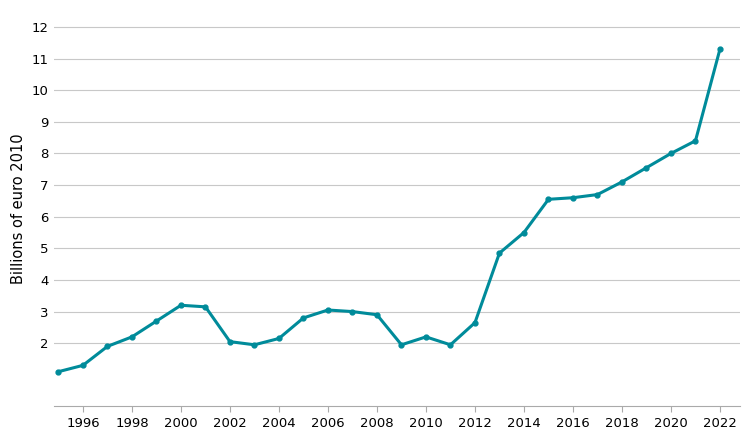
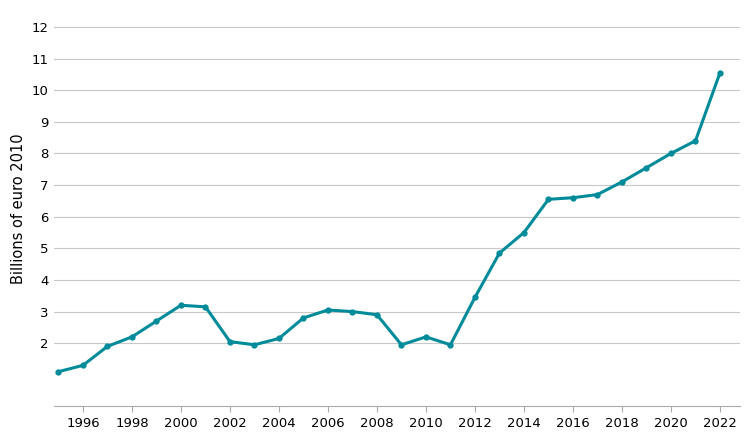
2012: 2.65 -> 3.45
2022: 11.30 -> 10.55
